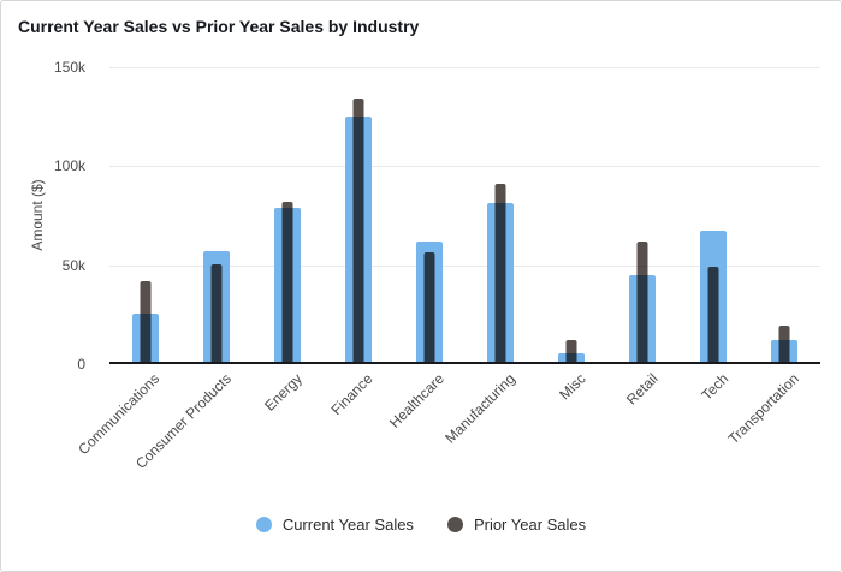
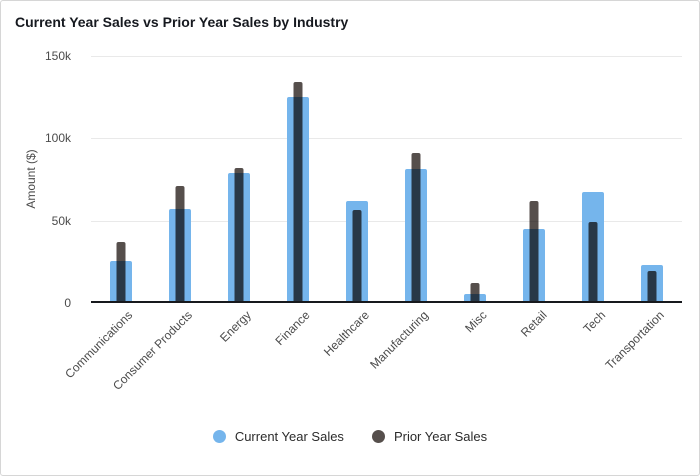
Prior Year Sales/Communications: 41k -> 36k
Prior Year Sales/Consumer Products: 49k -> 70k
Current Year Sales/Transportation: 11k -> 22k
